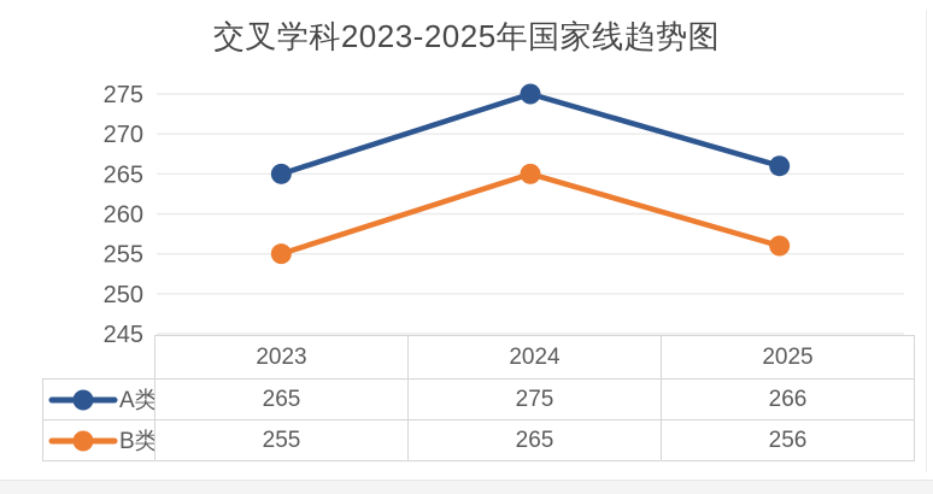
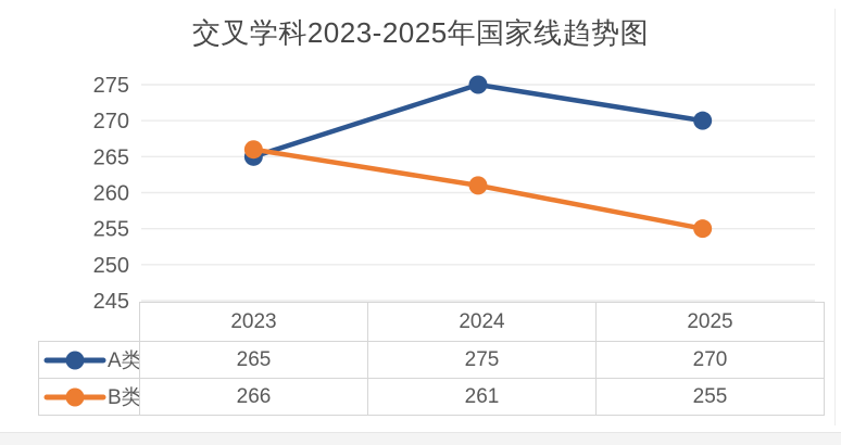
B类/2023: 255 -> 266
B类/2024: 265 -> 261
A类/2025: 266 -> 270
B类/2025: 256 -> 255
